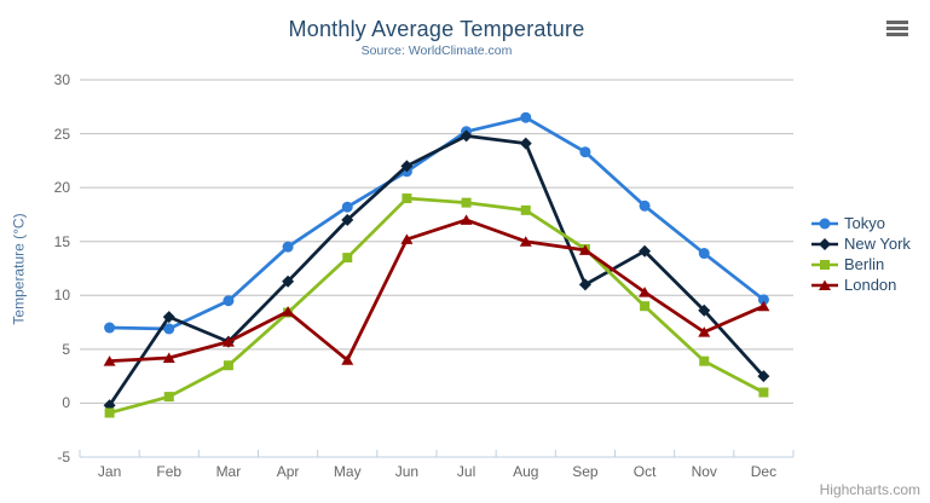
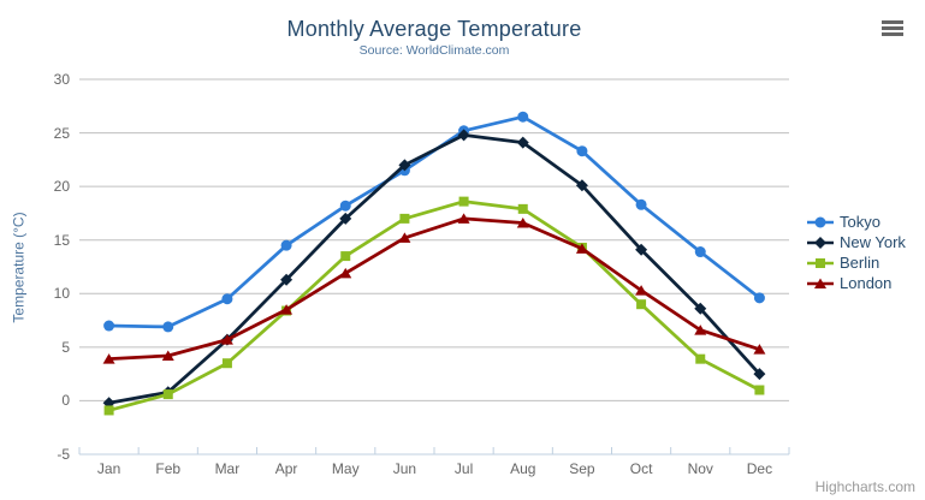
New York/Feb: 8 -> 1
London/May: 4 -> 12
Berlin/Jun: 19 -> 17
London/Aug: 15 -> 17
New York/Sep: 11 -> 20
London/Dec: 9 -> 5
